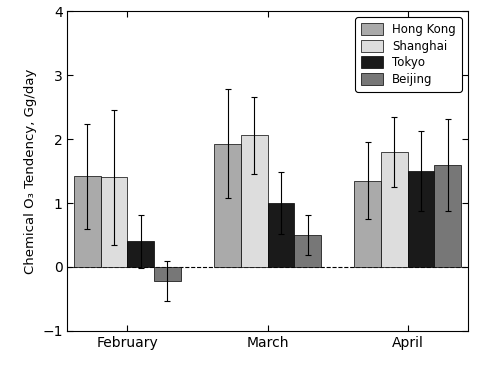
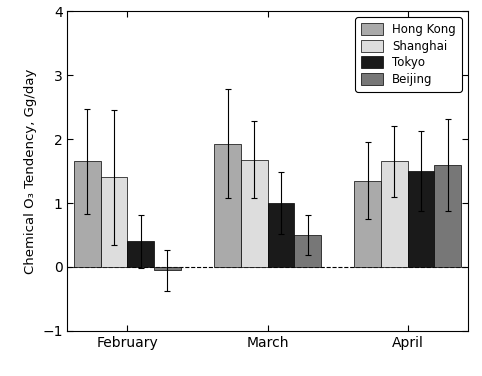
Hong Kong/February: 1.42 -> 1.65
Beijing/February: -0.22 -> -0.05
Shanghai/March: 2.06 -> 1.68
Shanghai/April: 1.80 -> 1.65
